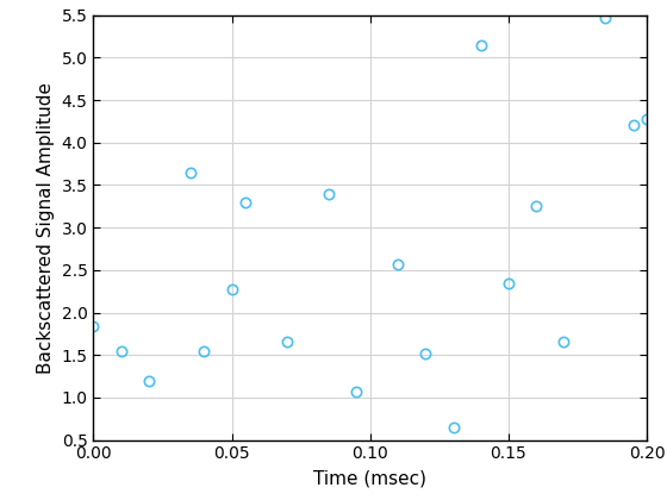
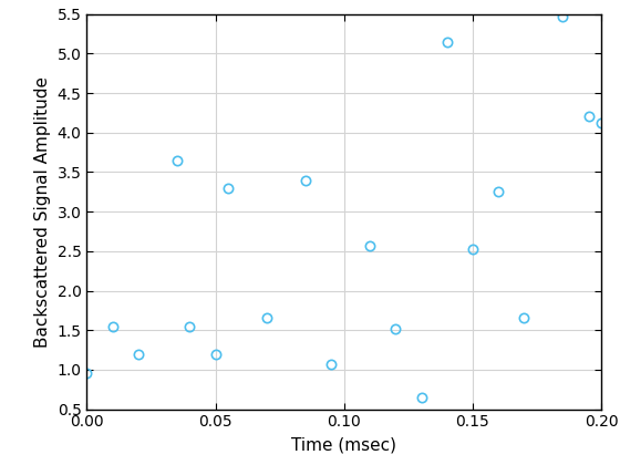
0.00: 1.84 -> 0.95
0.05: 2.28 -> 1.20
0.15: 2.34 -> 2.52
0.20: 4.28 -> 4.12
